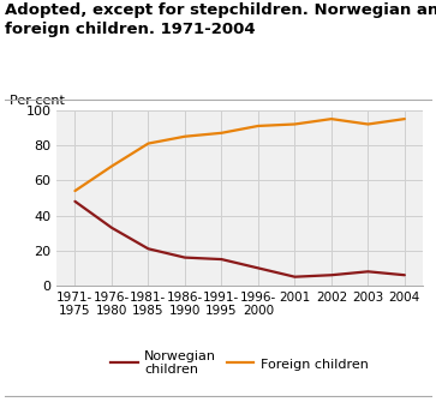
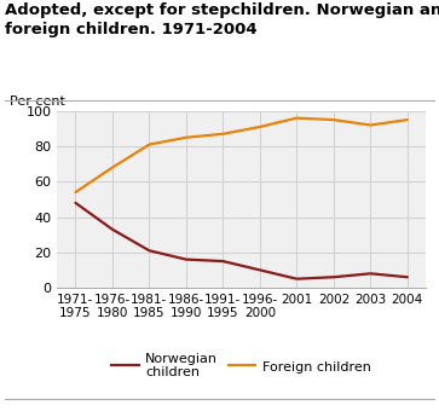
Foreign children/2001: 92 -> 96
